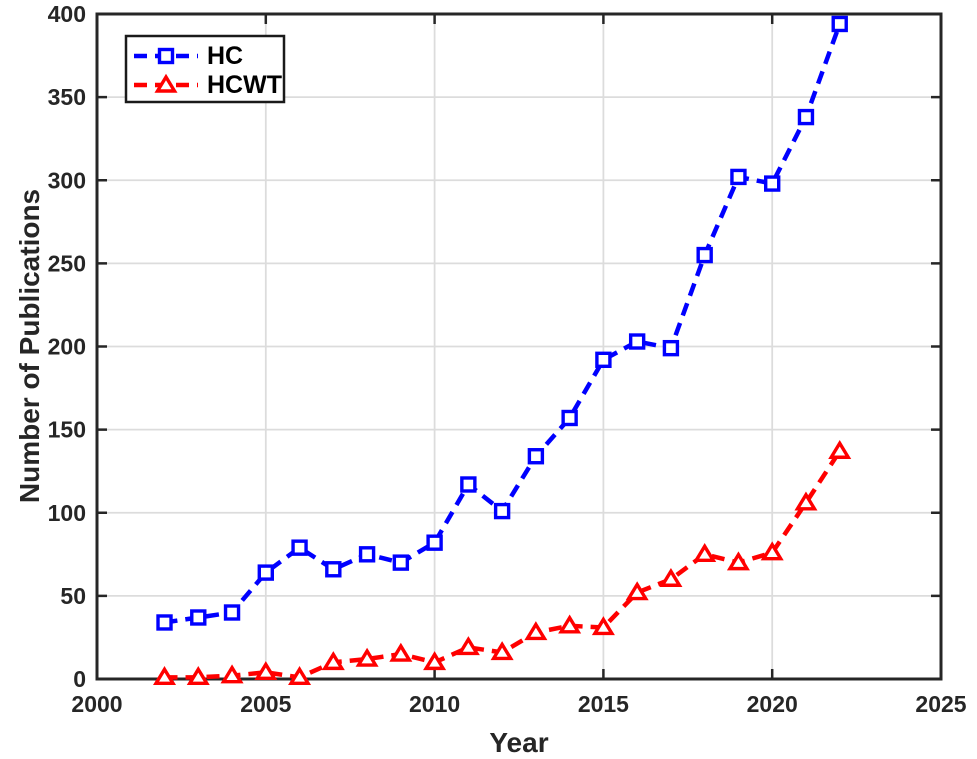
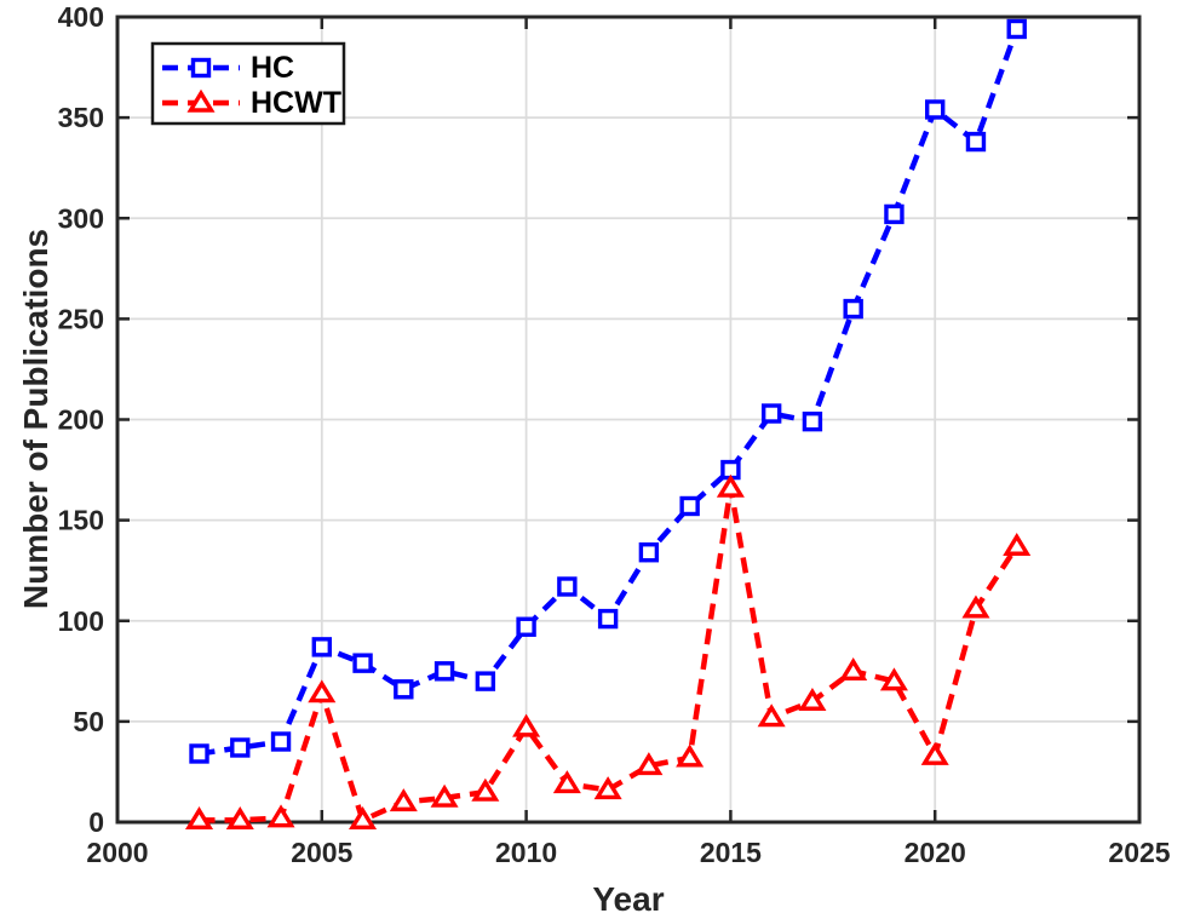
HC/2005: 64 -> 87
HCWT/2005: 4 -> 64
HC/2010: 82 -> 97
HCWT/2010: 10 -> 47
HC/2015: 192 -> 175
HCWT/2015: 31 -> 166
HC/2020: 298 -> 354
HCWT/2020: 76 -> 33
